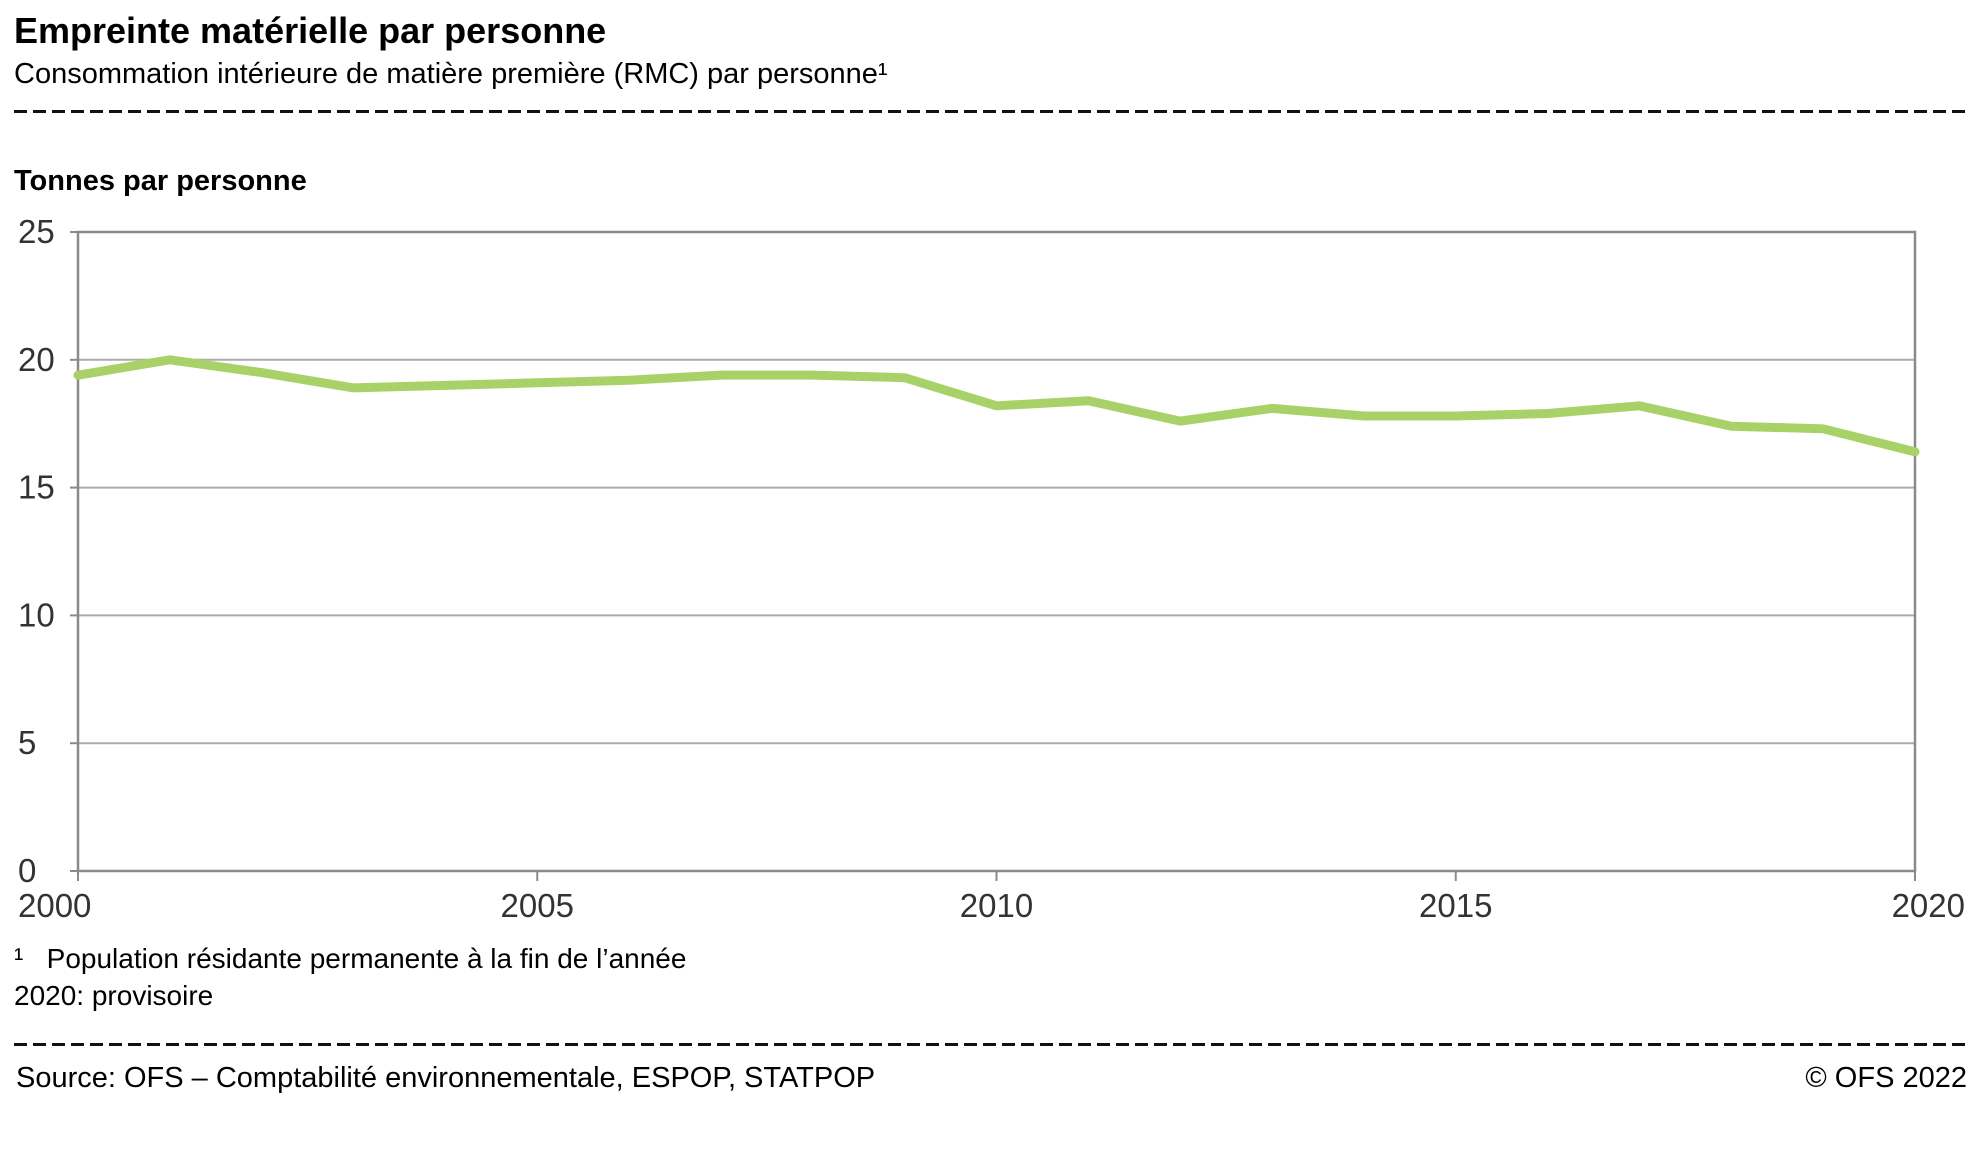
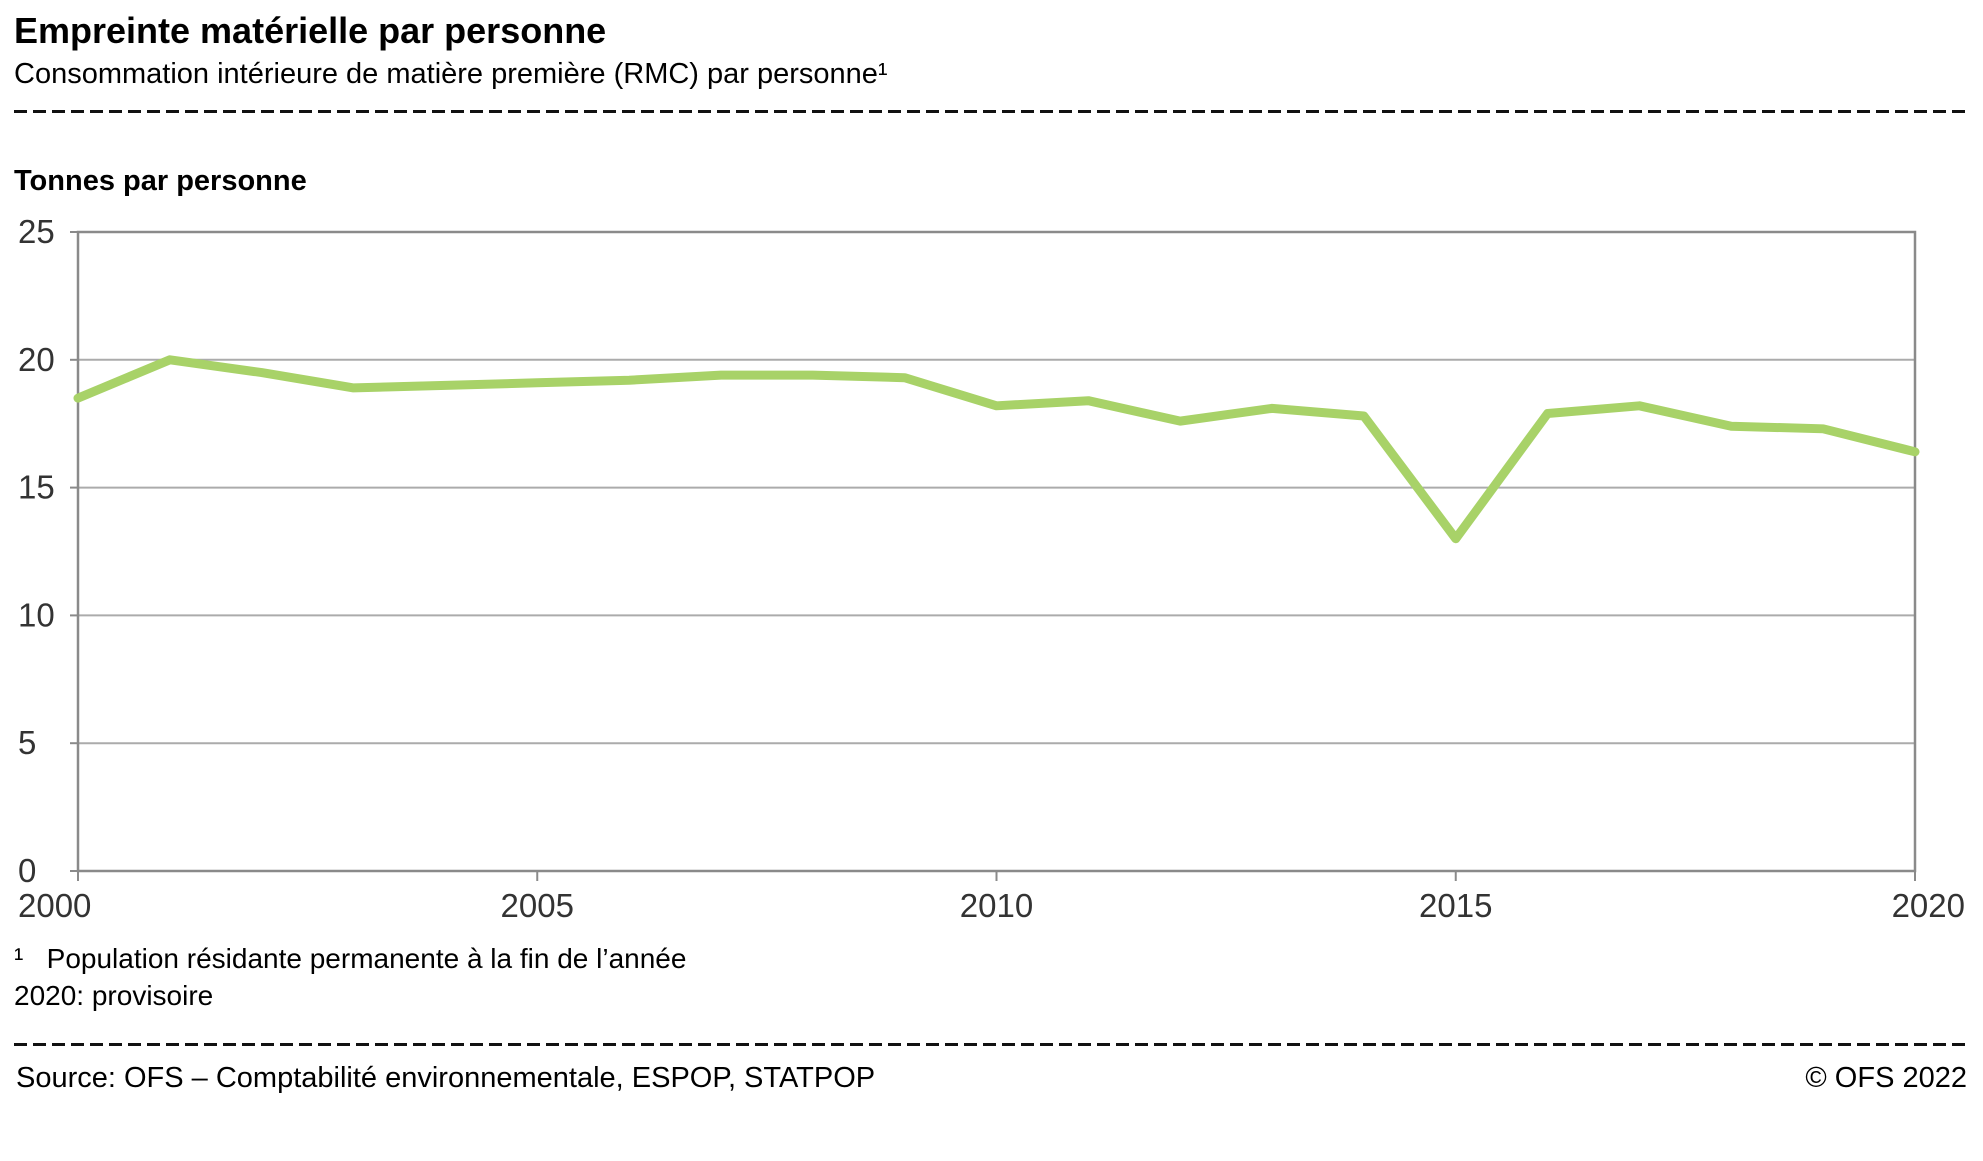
2000: 19.4 -> 18.5
2015: 17.8 -> 13.0
